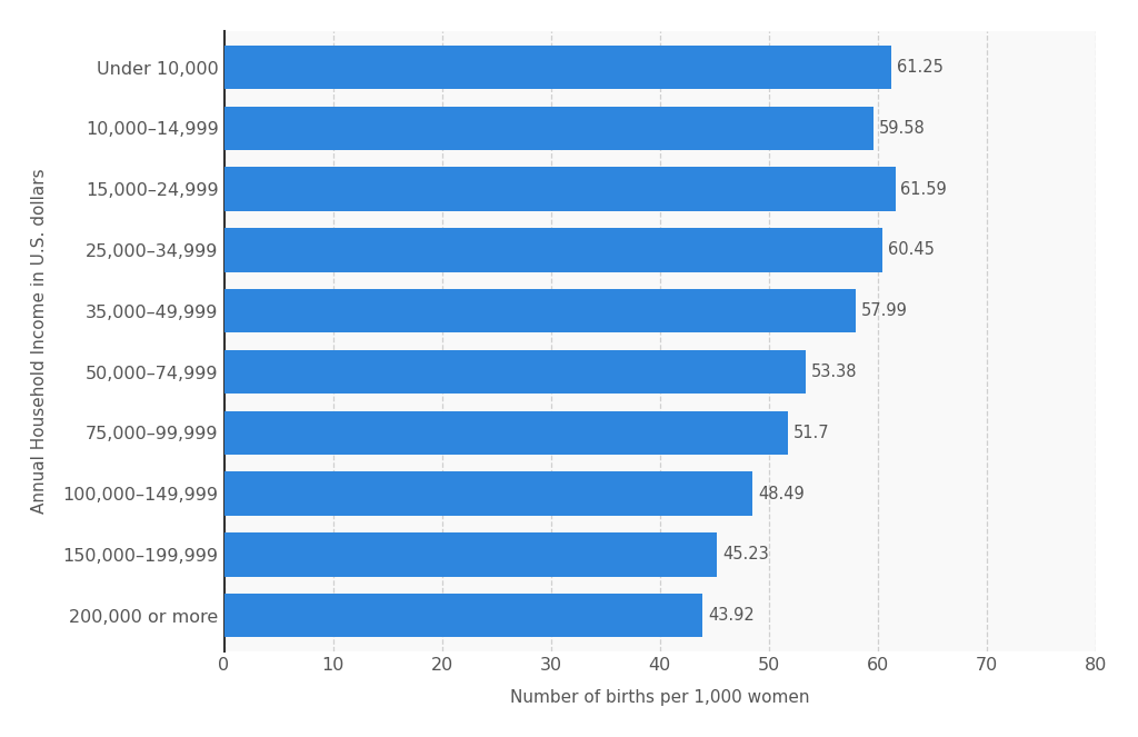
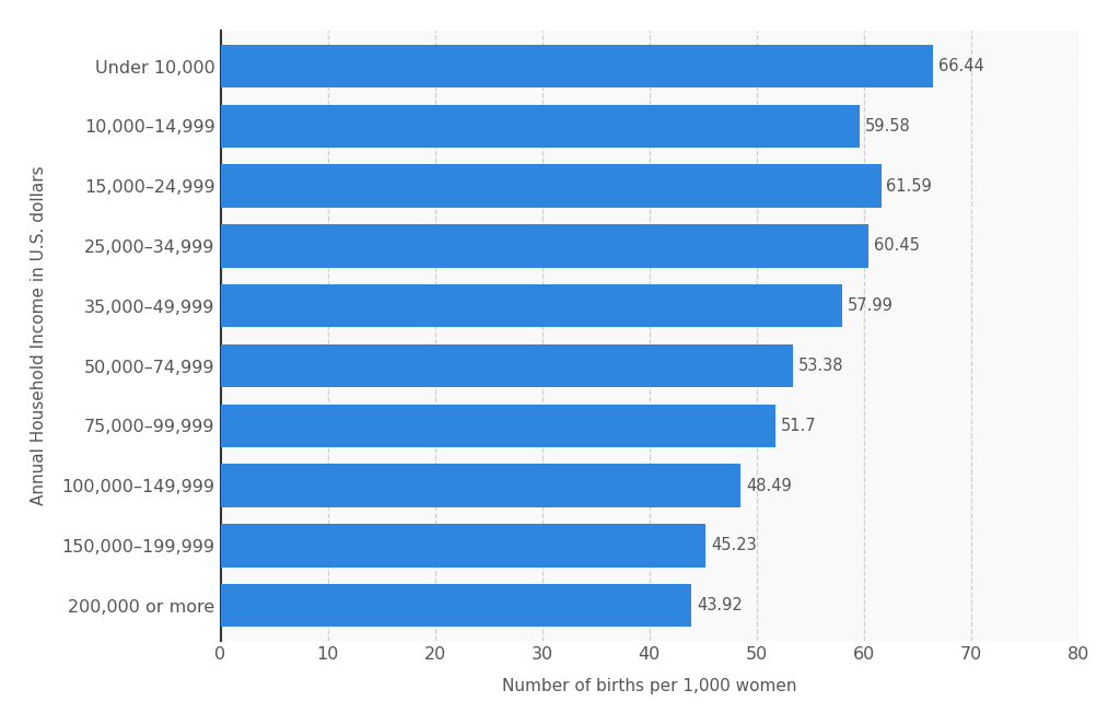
Under 10,000: 61.25 -> 66.44
